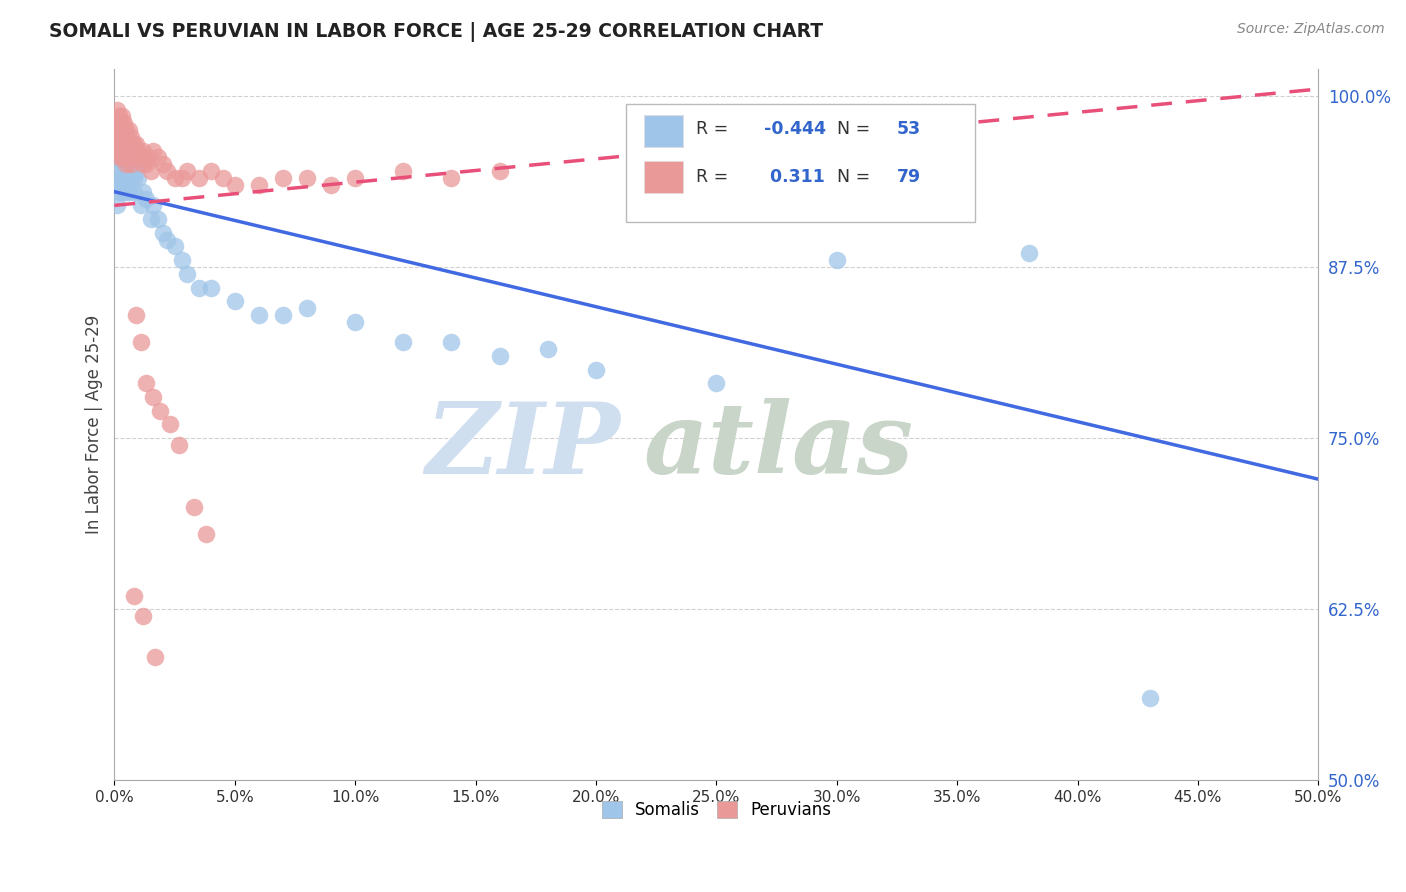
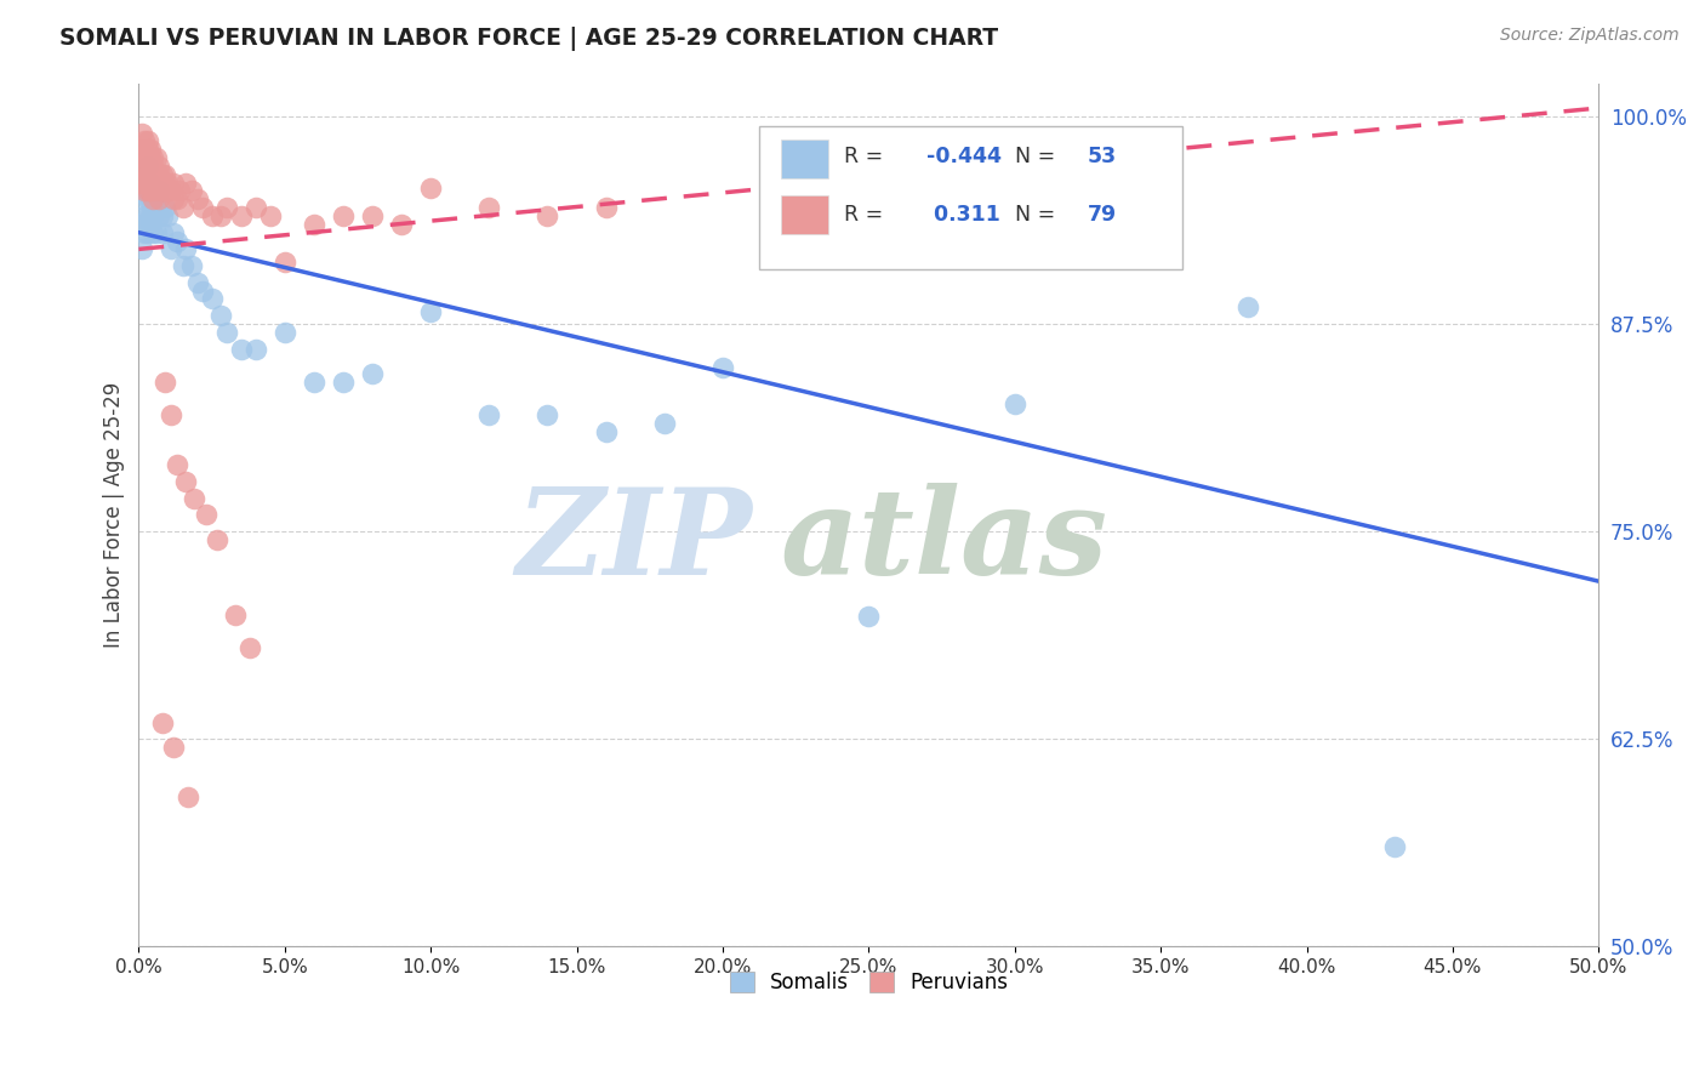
Somalis/5.0%: 85.0% -> 87.0%
Peruvians/5.0%: 93.5% -> 91.2%
Somalis/10.0%: 83.5% -> 88.2%
Peruvians/10.0%: 94.0% -> 95.7%
Somalis/20.0%: 80.0% -> 84.9%
Somalis/25.0%: 79.0% -> 69.9%
Somalis/30.0%: 88.0% -> 82.7%
